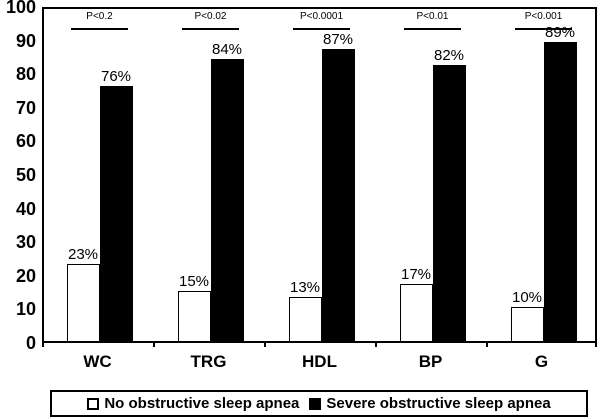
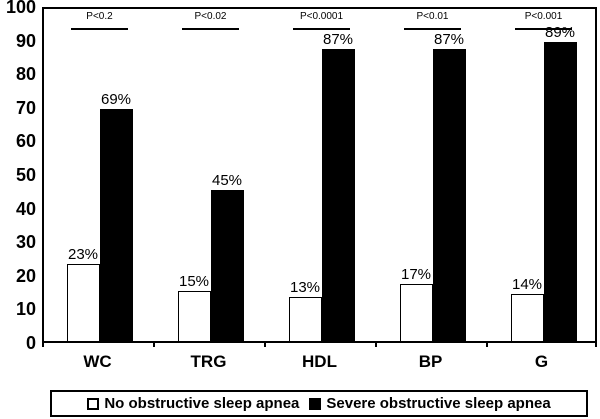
Severe obstructive sleep apnea/WC: 76% -> 69%
Severe obstructive sleep apnea/TRG: 84% -> 45%
Severe obstructive sleep apnea/BP: 82% -> 87%
No obstructive sleep apnea/G: 10% -> 14%
